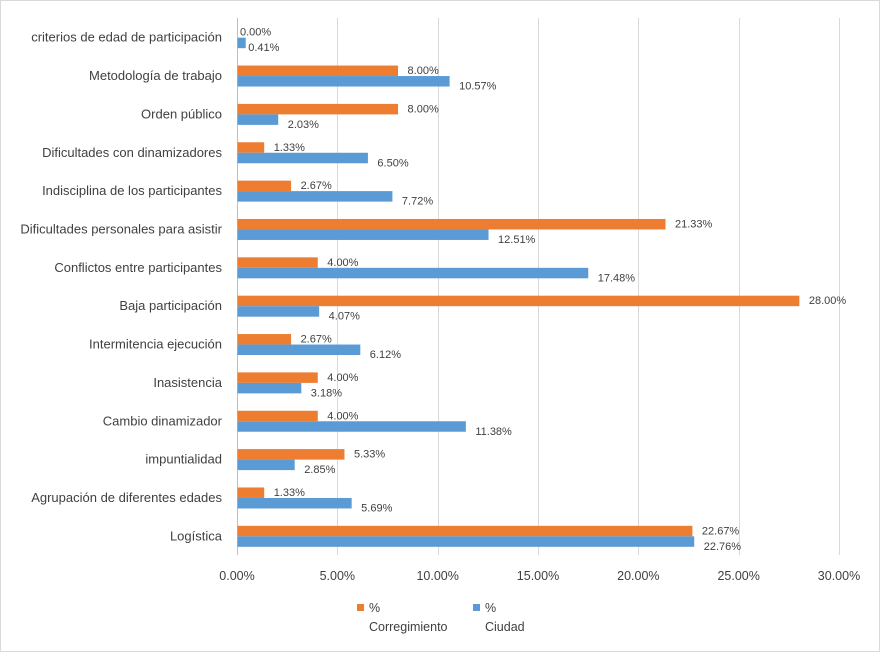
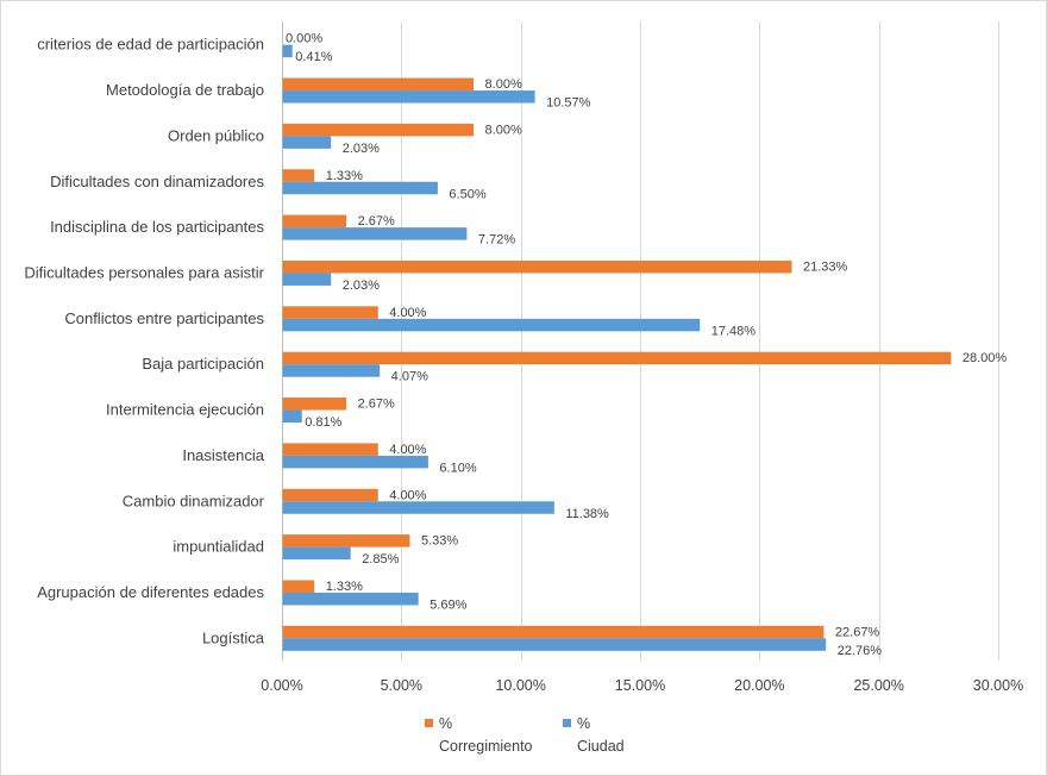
% Ciudad/Dificultades personales para asistir: 12.51% -> 2.03%
% Ciudad/Intermitencia ejecución: 6.12% -> 0.81%
% Ciudad/Inasistencia: 3.18% -> 6.10%
